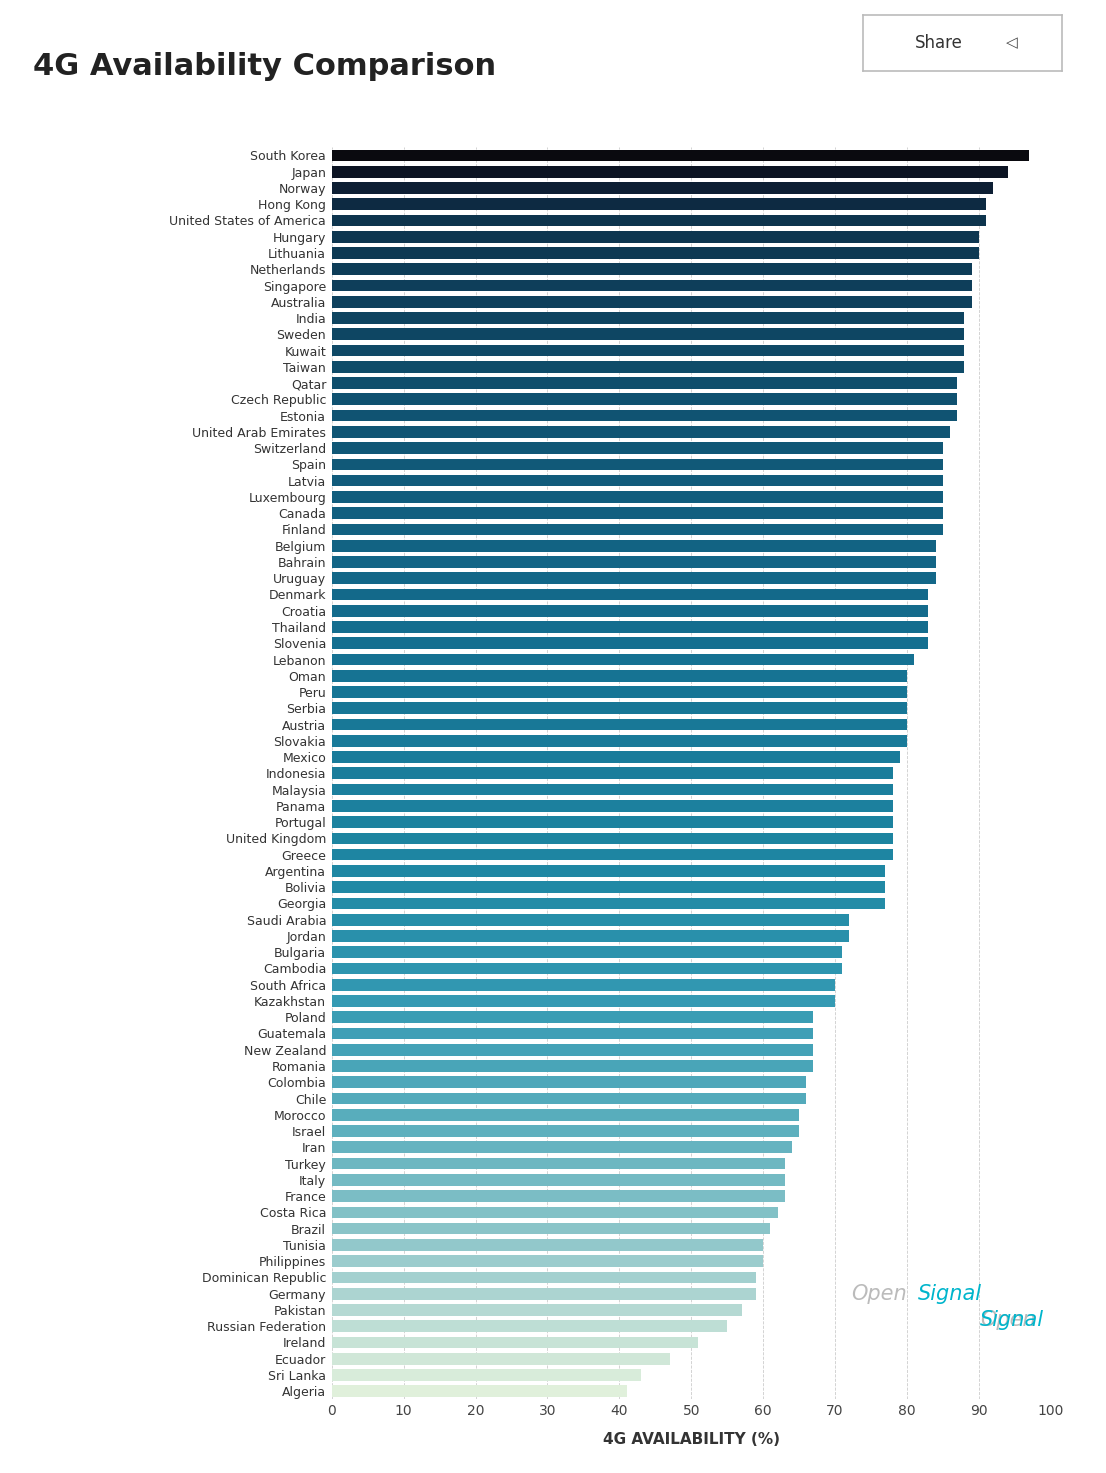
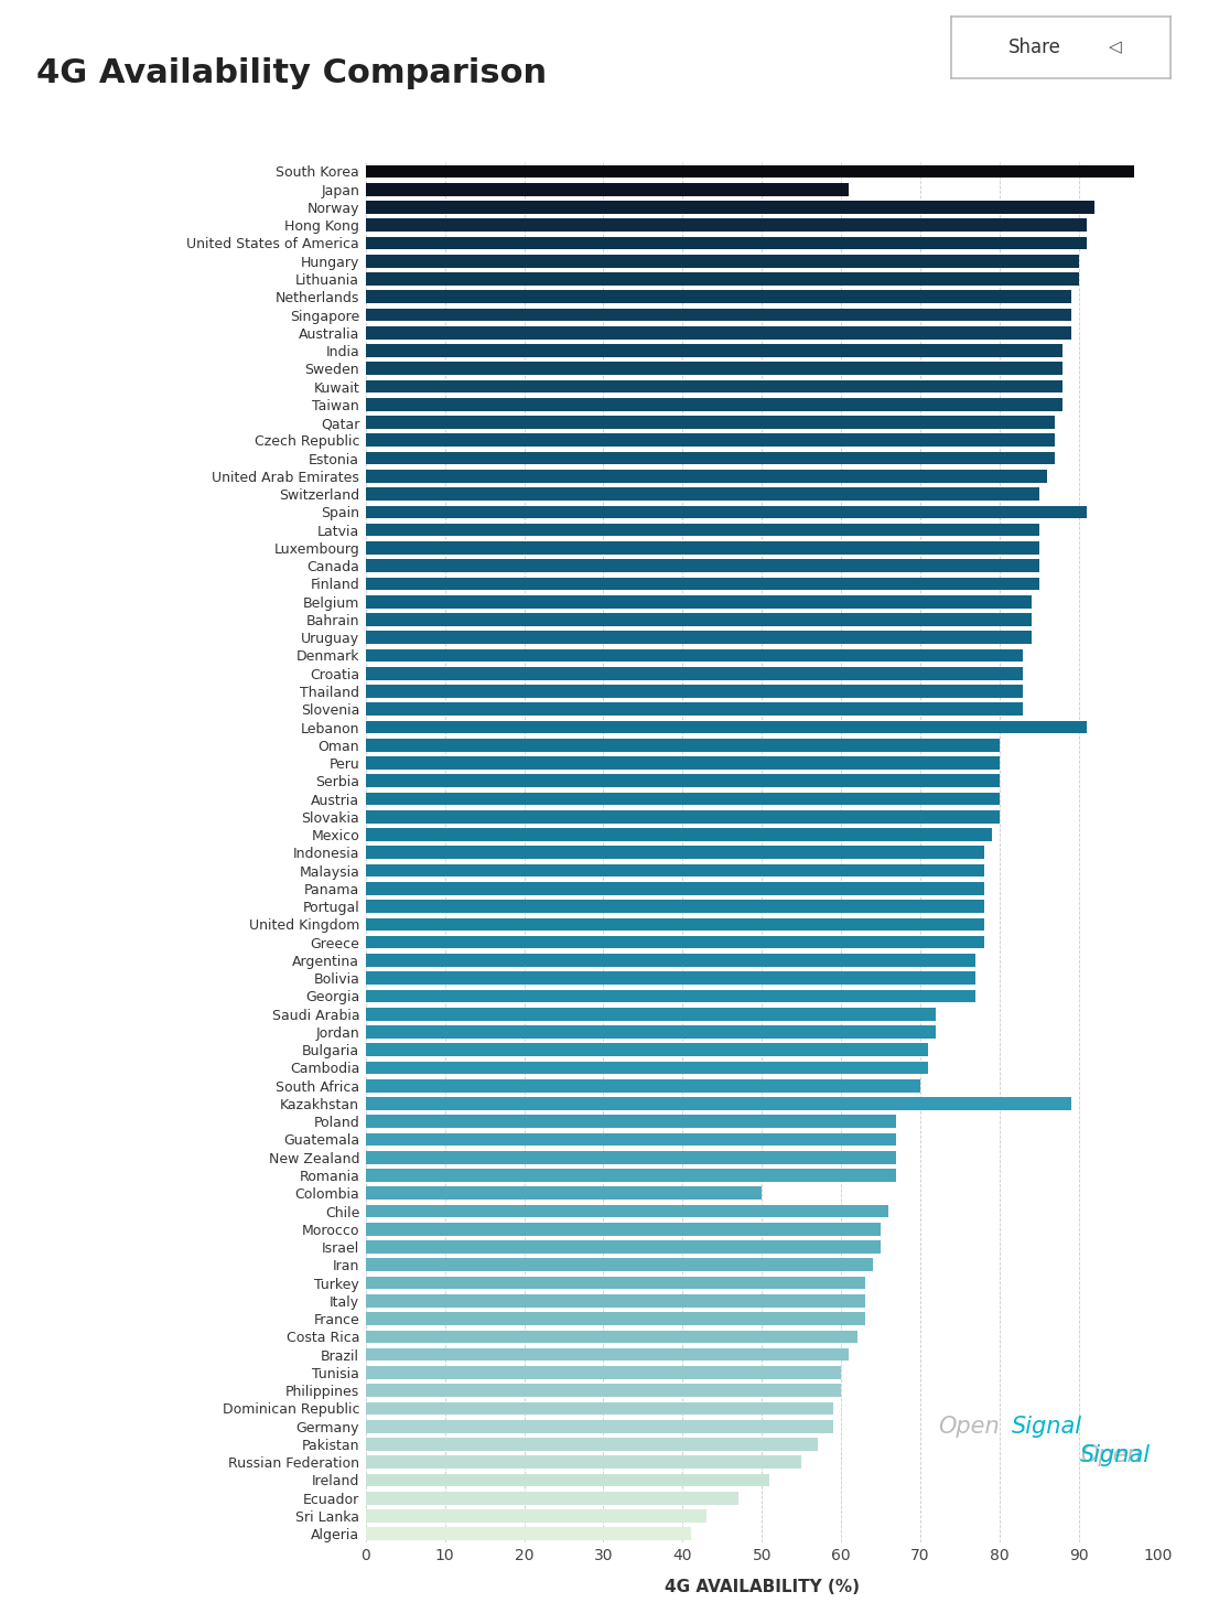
Japan: 94 -> 61
Spain: 85 -> 91
Lebanon: 81 -> 91
Kazakhstan: 70 -> 89
Colombia: 66 -> 50
